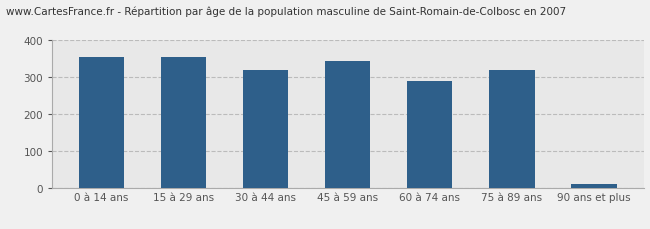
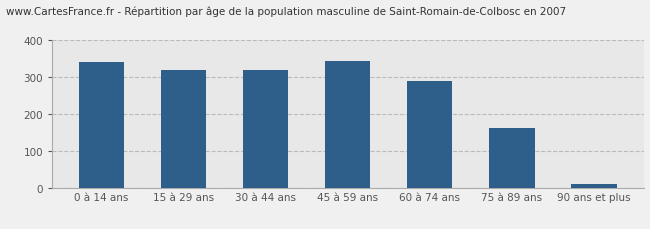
0 à 14 ans: 355 -> 341
15 à 29 ans: 355 -> 320
75 à 89 ans: 320 -> 161
